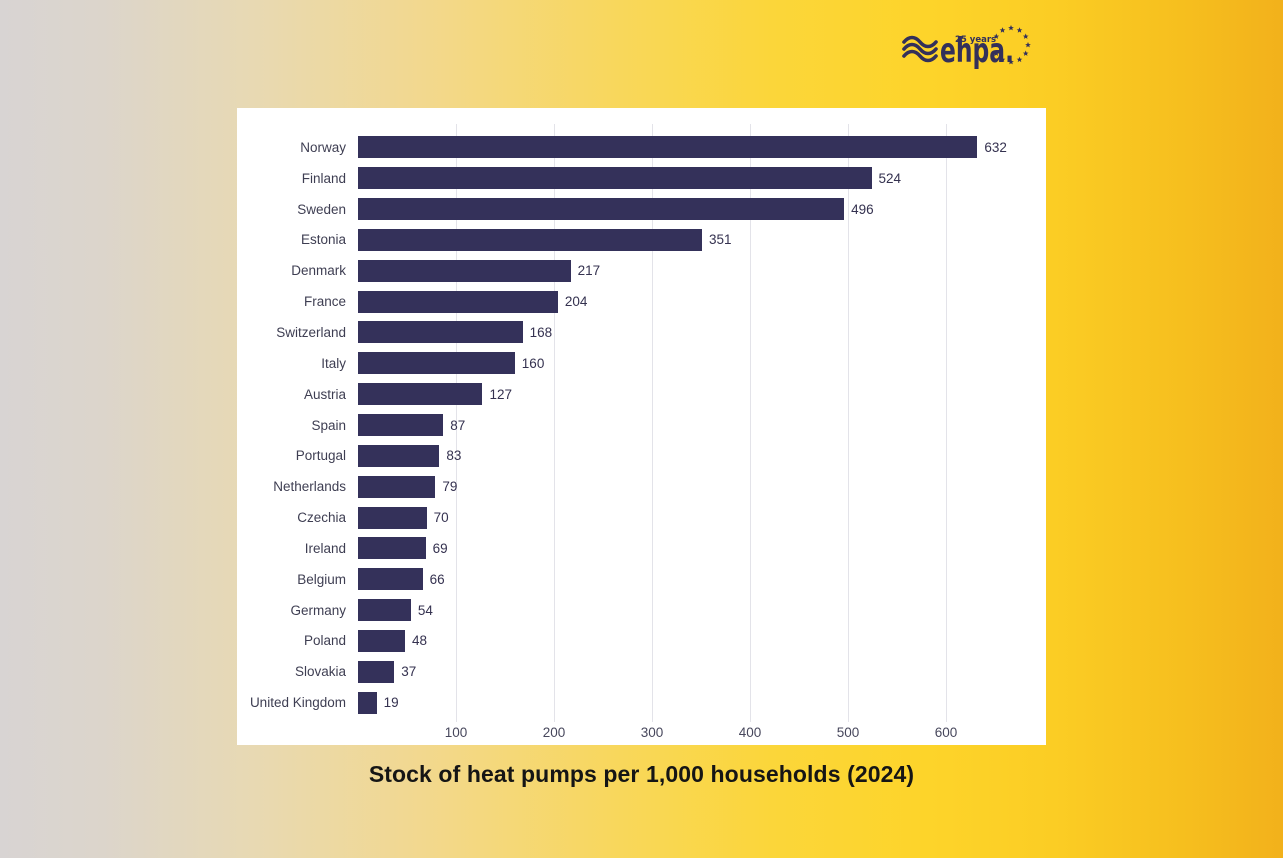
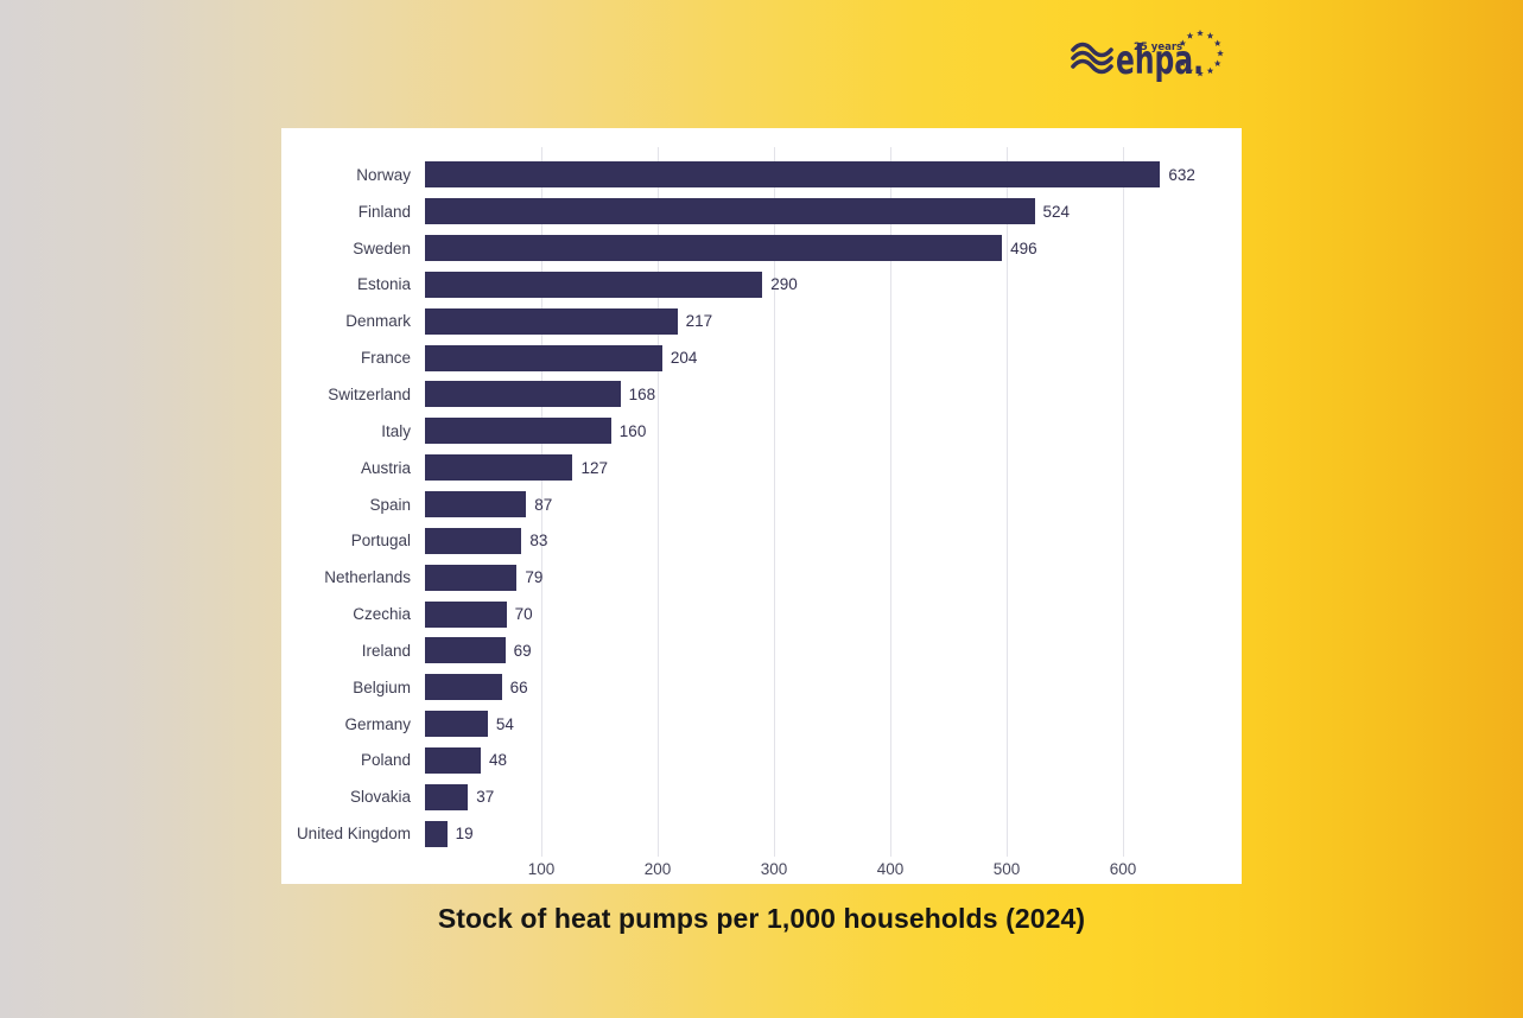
Estonia: 351 -> 290
